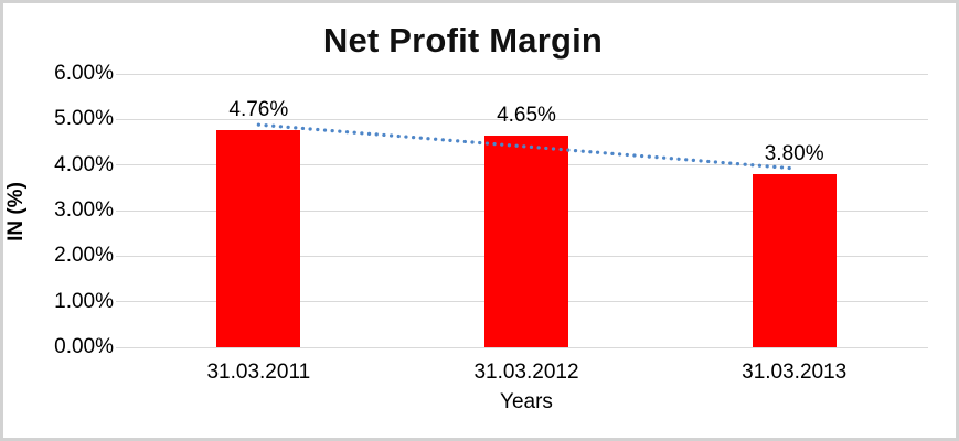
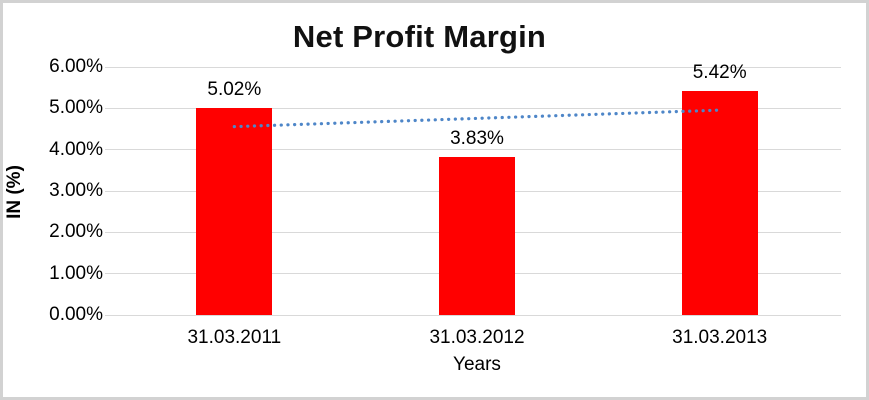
31.03.2011: 4.76% -> 5.02%
31.03.2012: 4.65% -> 3.83%
31.03.2013: 3.80% -> 5.42%
